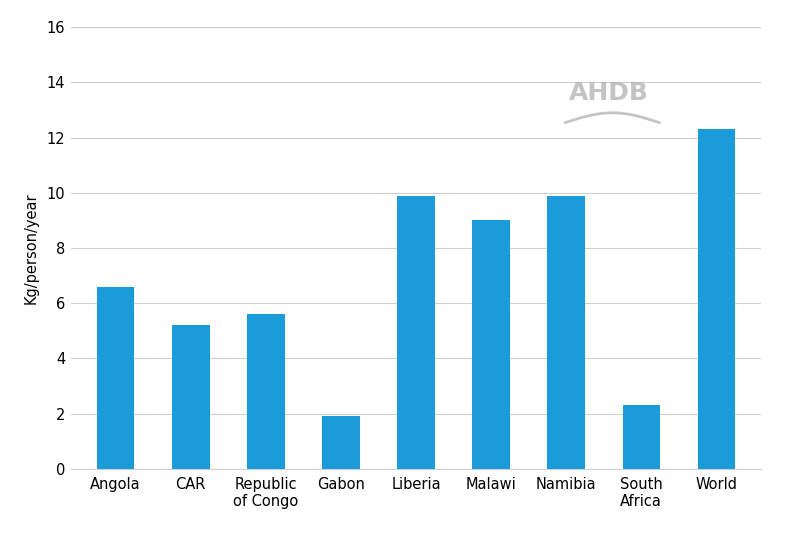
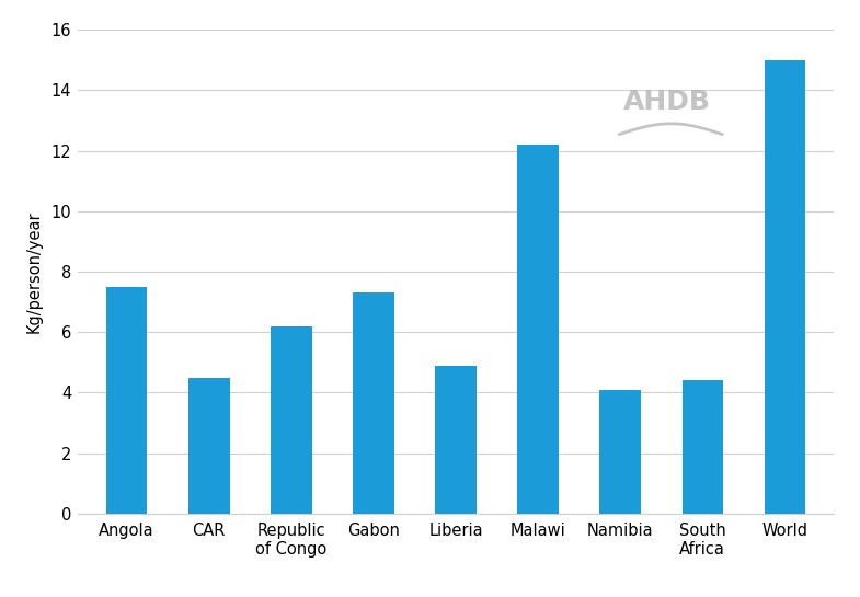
Angola: 6.6 -> 7.5
CAR: 5.2 -> 4.5
Republic of Congo: 5.6 -> 6.2
Gabon: 1.9 -> 7.3
Liberia: 9.9 -> 4.9
Malawi: 9.0 -> 12.2
Namibia: 9.9 -> 4.1
South Africa: 2.3 -> 4.4
World: 12.3 -> 15.0
